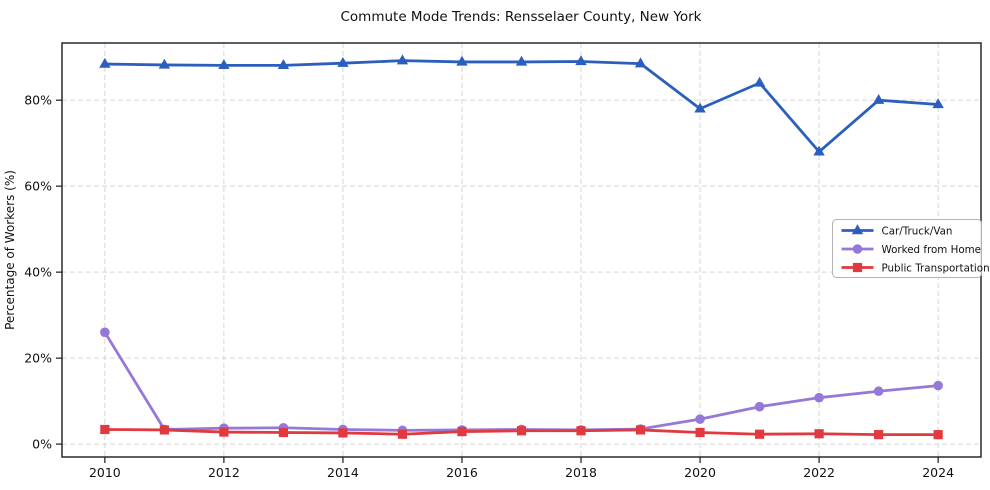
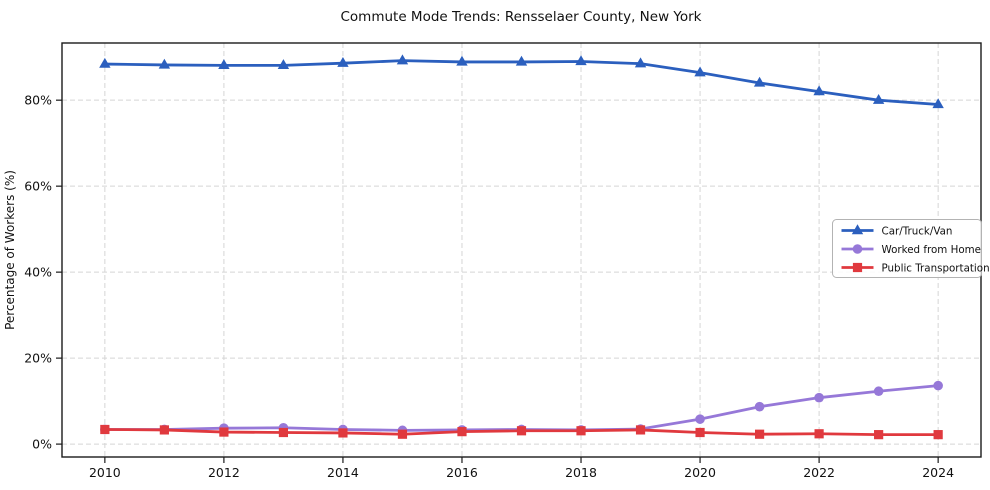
Worked from Home/2010: 26% -> 3%
Car/Truck/Van/2020: 78% -> 86%
Car/Truck/Van/2022: 68% -> 82%
